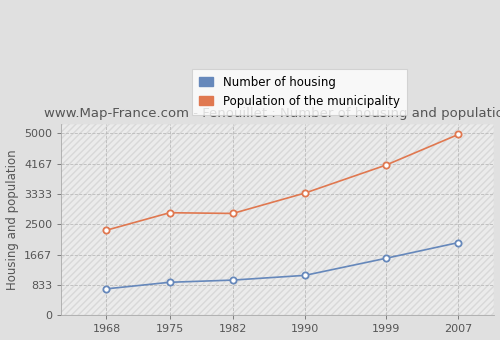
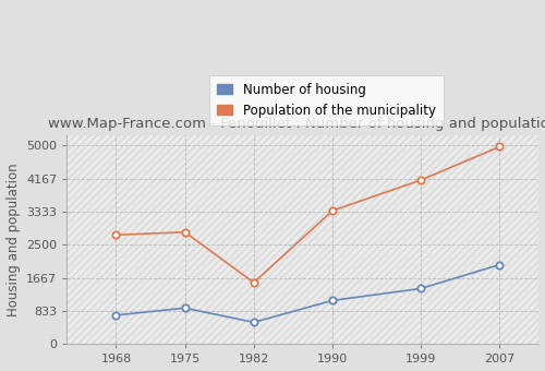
Population of the municipality/1968: 2340 -> 2750
Number of housing/1982: 970 -> 550
Population of the municipality/1982: 2800 -> 1550
Number of housing/1999: 1570 -> 1400
